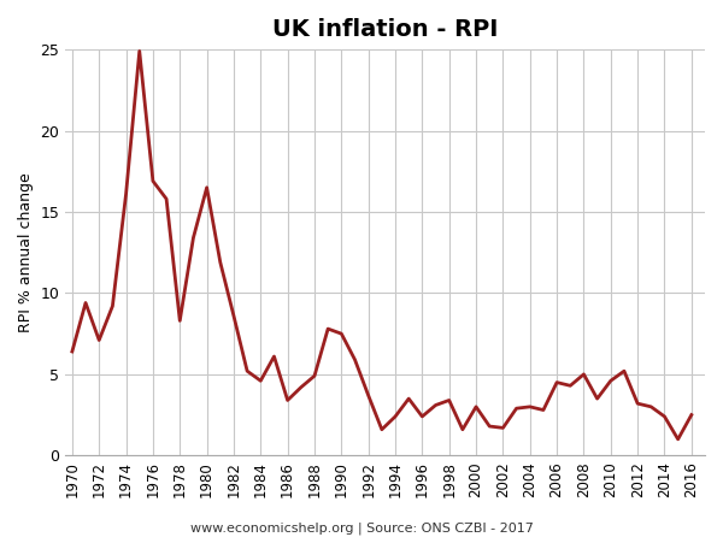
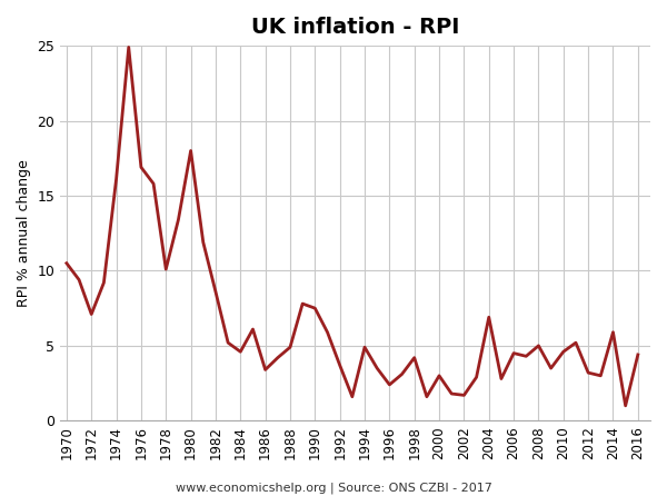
1970: 6.4 -> 10.5
1978: 8.3 -> 10.1
1980: 16.5 -> 18.0
1994: 2.4 -> 4.9
1998: 3.4 -> 4.2
2004: 3.0 -> 6.9
2014: 2.4 -> 5.9
2016: 2.5 -> 4.4
